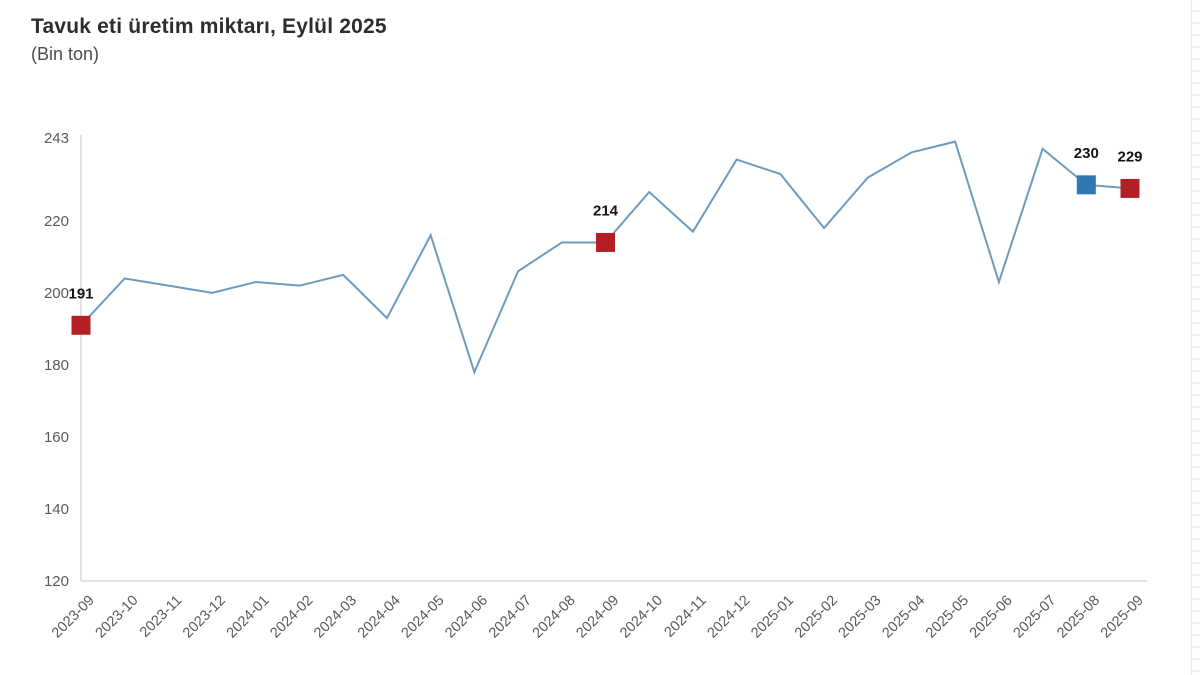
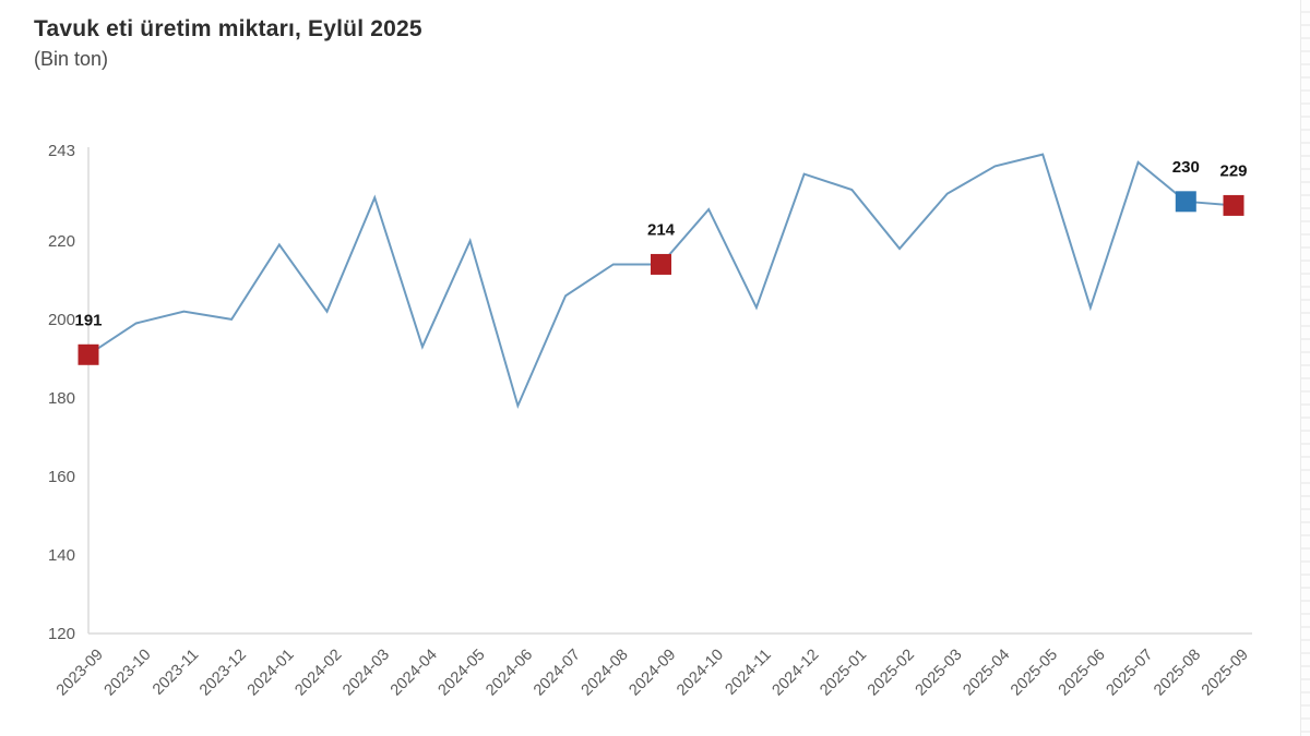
2023-10: 204 -> 199
2024-01: 203 -> 219
2024-03: 205 -> 231
2024-05: 216 -> 220
2024-11: 217 -> 203
